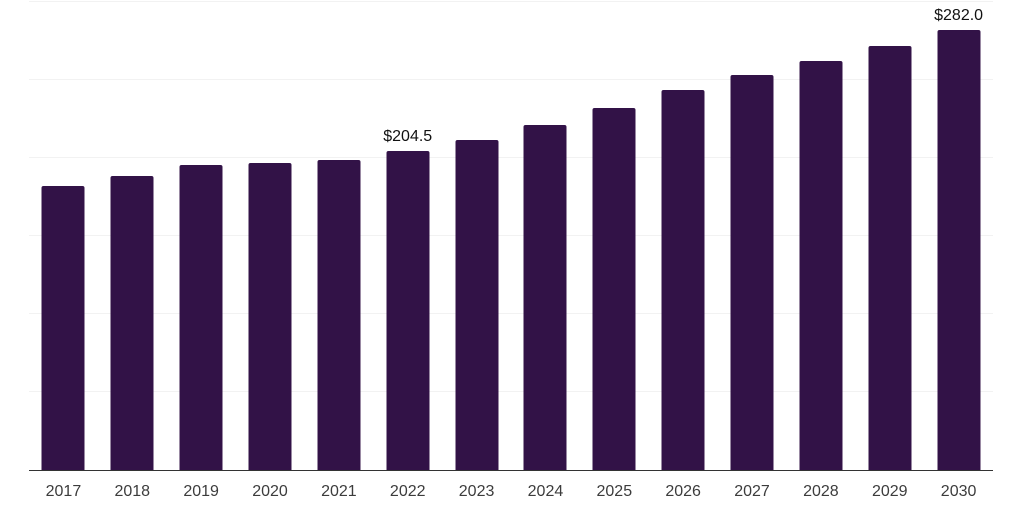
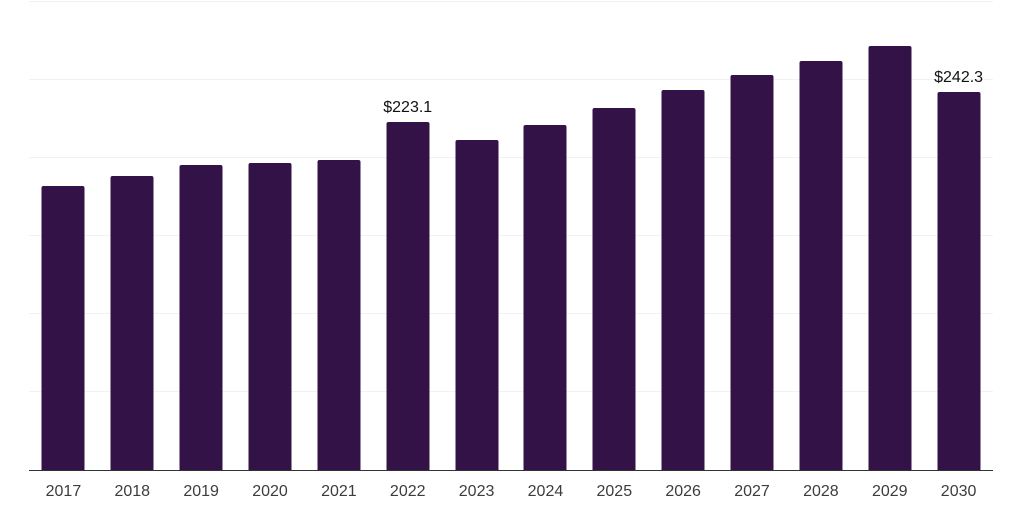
2022: $204.5 -> $223.1
2030: $282.0 -> $242.3
